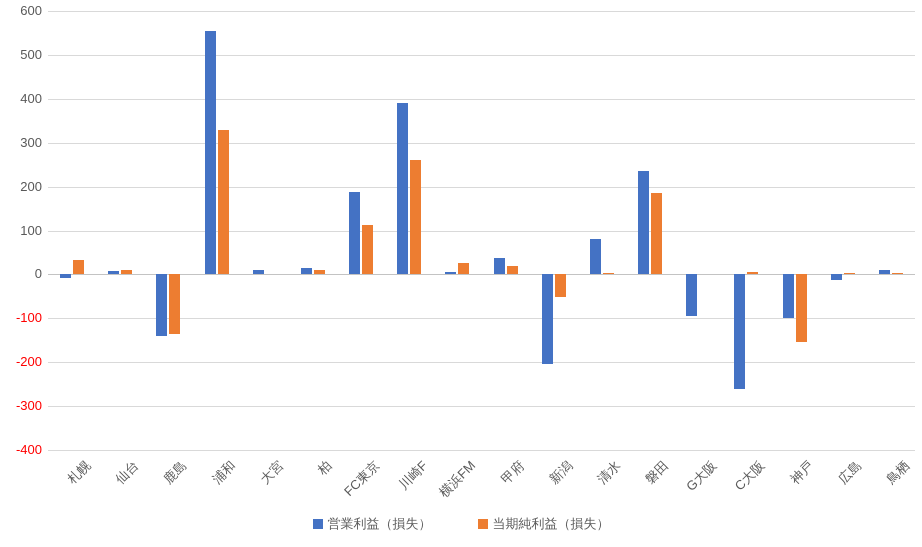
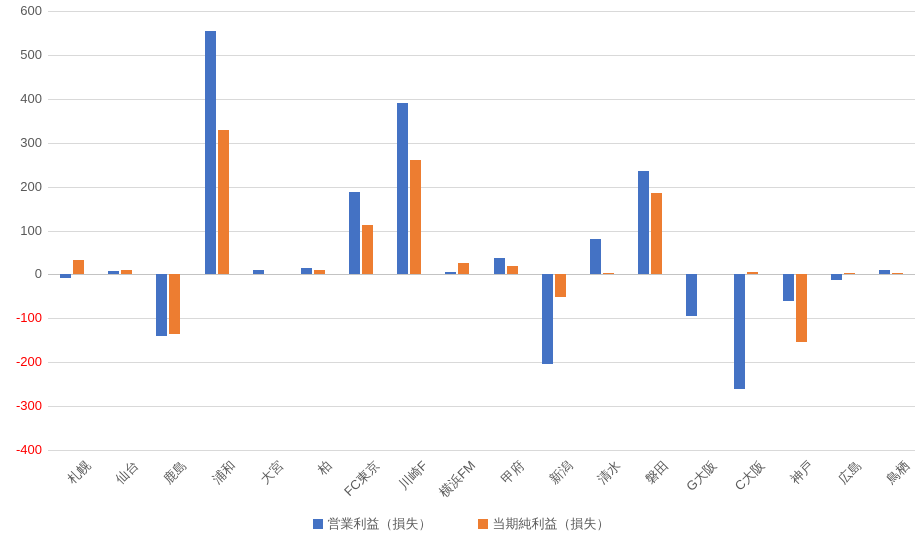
営業利益（損失）/神戸: -100 -> -60
